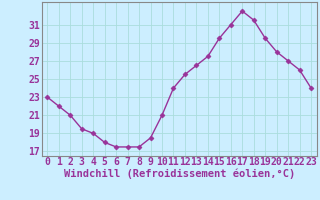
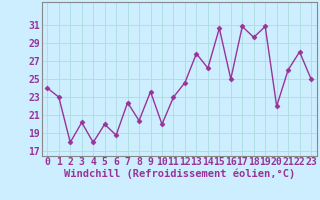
0: 23.0 -> 24.0
1: 22.0 -> 23.0
2: 21.0 -> 18.0
3: 19.5 -> 20.2
4: 19.0 -> 18.0
5: 18.0 -> 20.0
6: 17.5 -> 18.8
7: 17.5 -> 22.4
8: 17.5 -> 20.4
9: 18.5 -> 23.6
10: 21.0 -> 20.0
11: 24.0 -> 23.0
12: 25.5 -> 24.6
13: 26.5 -> 27.8
14: 27.5 -> 26.2
15: 29.5 -> 30.6
16: 31.0 -> 25.0
17: 32.5 -> 30.8
18: 31.5 -> 29.6
19: 29.5 -> 30.8
20: 28.0 -> 22.0
21: 27.0 -> 26.0
22: 26.0 -> 28.0
23: 24.0 -> 25.0
